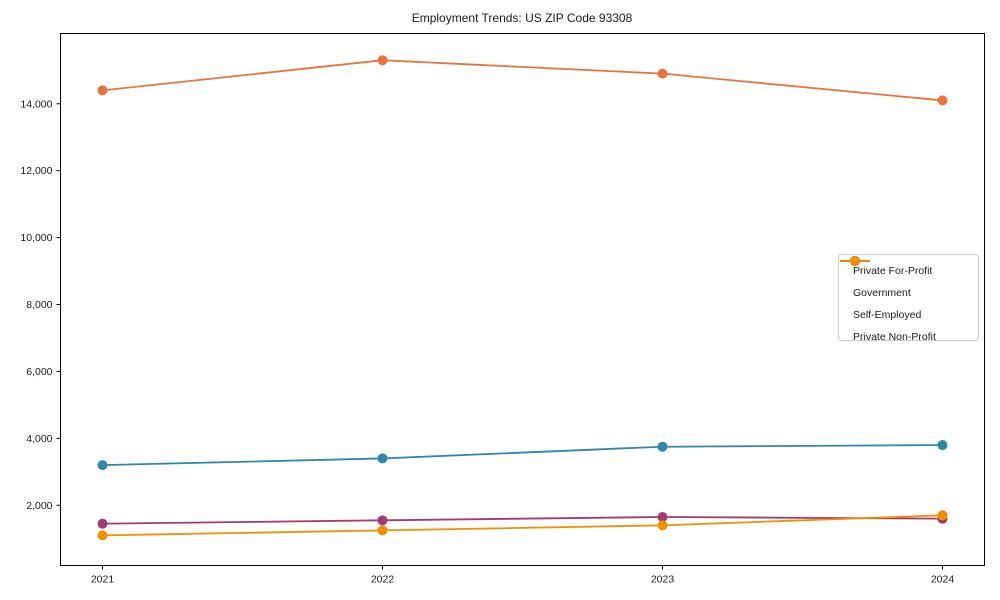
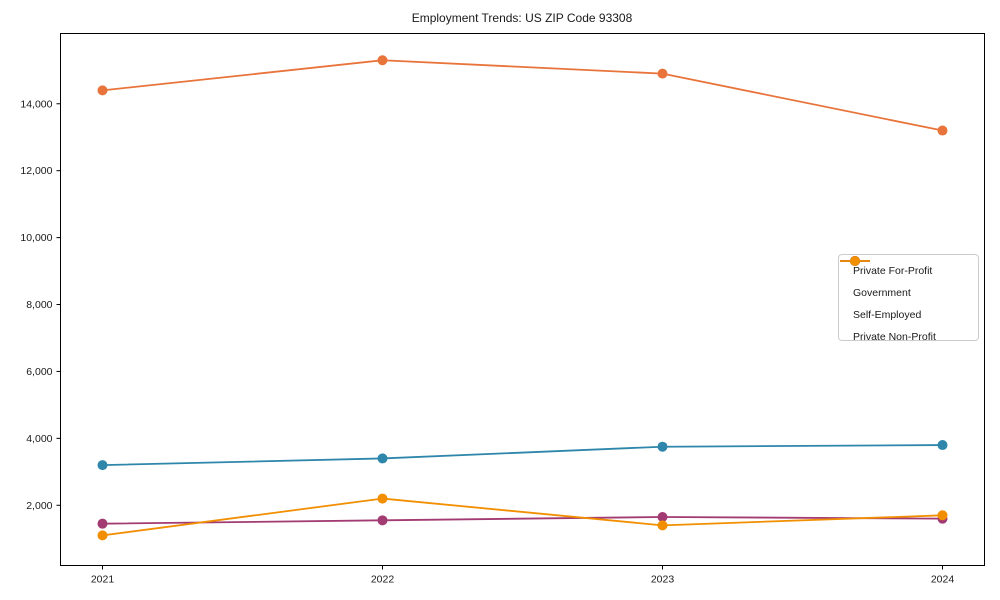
Private Non-Profit/2022: 1200 -> 2200
Private For-Profit/2024: 14100 -> 13200
